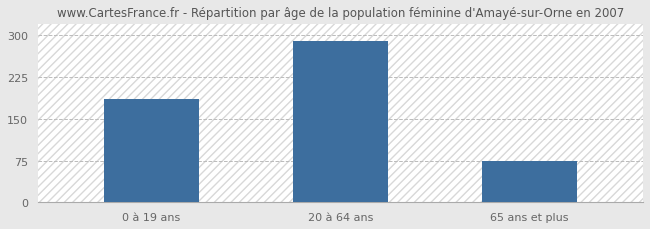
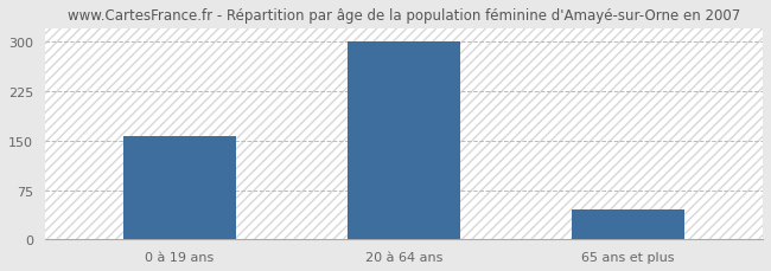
0 à 19 ans: 186 -> 157
20 à 64 ans: 290 -> 300
65 ans et plus: 74 -> 45
